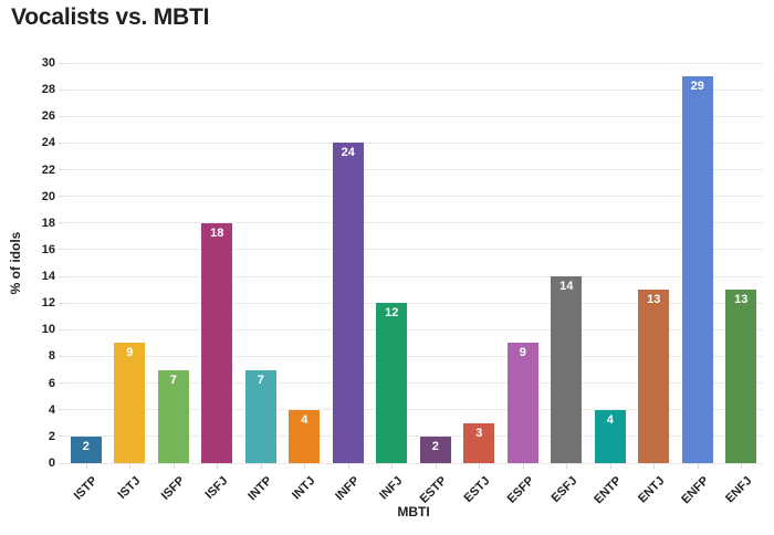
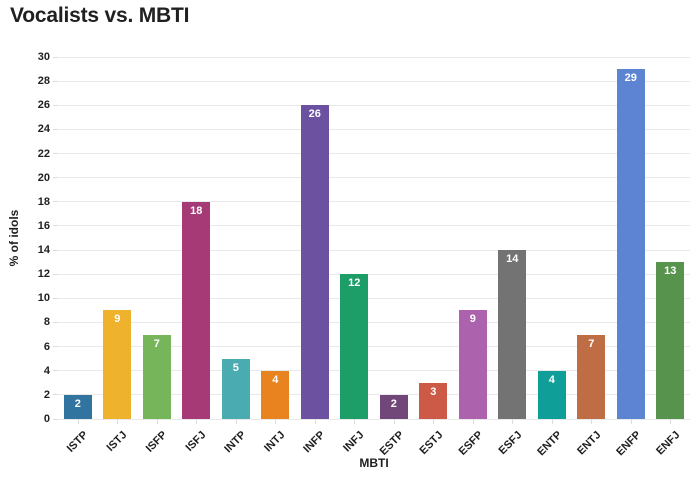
INTP: 7 -> 5
INFP: 24 -> 26
ENTJ: 13 -> 7
